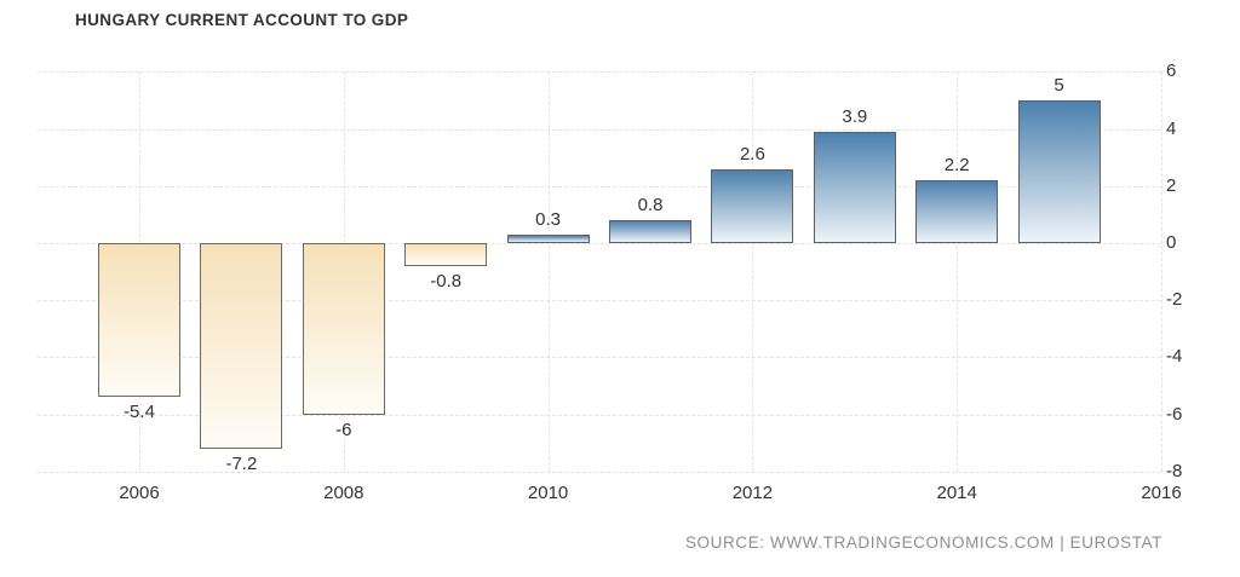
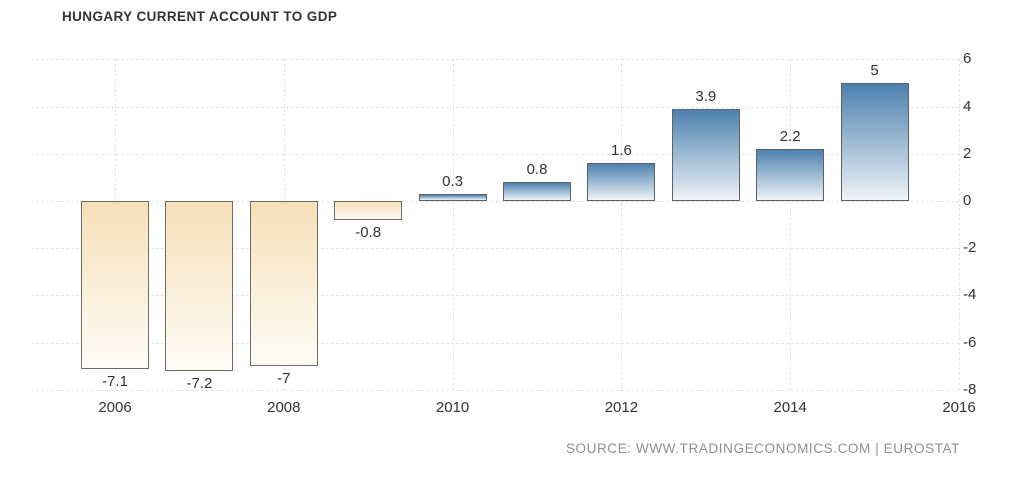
2006: -5.4 -> -7.1
2008: -6 -> -7
2012: 2.6 -> 1.6
